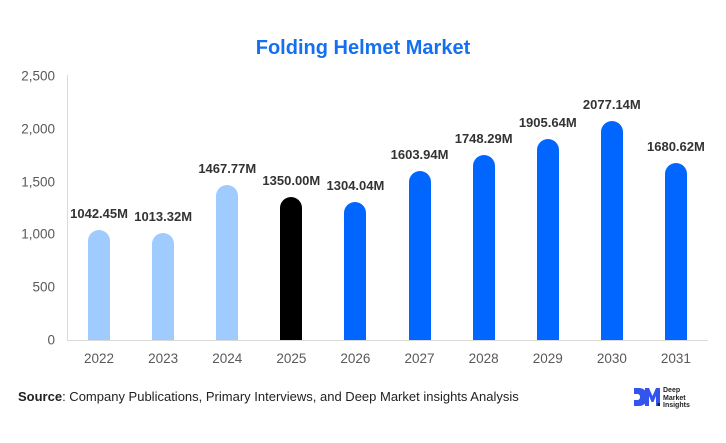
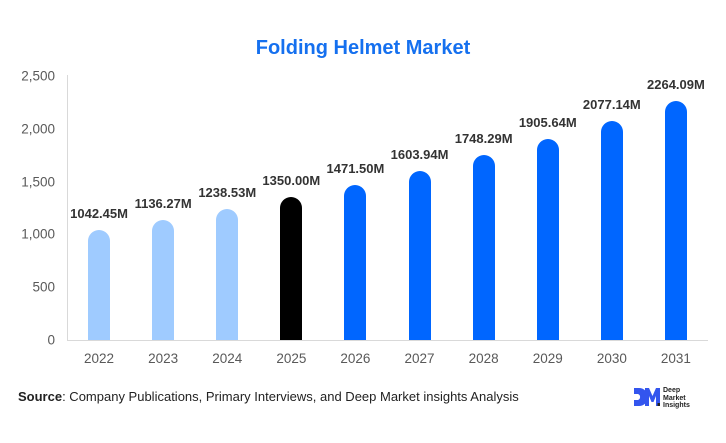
2023: 1013.32M -> 1136.27M
2024: 1467.77M -> 1238.53M
2026: 1304.04M -> 1471.50M
2031: 1680.62M -> 2264.09M
